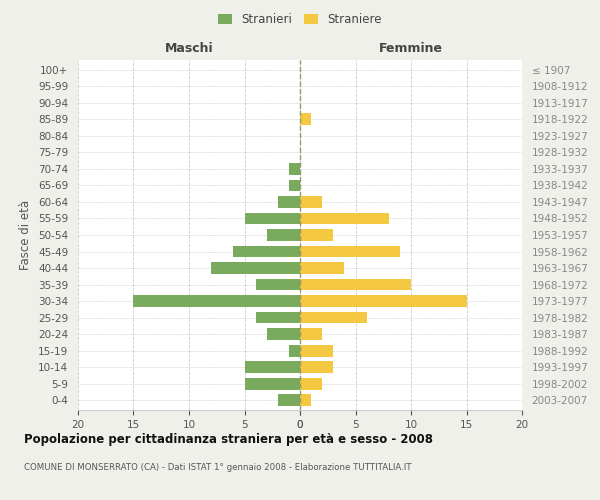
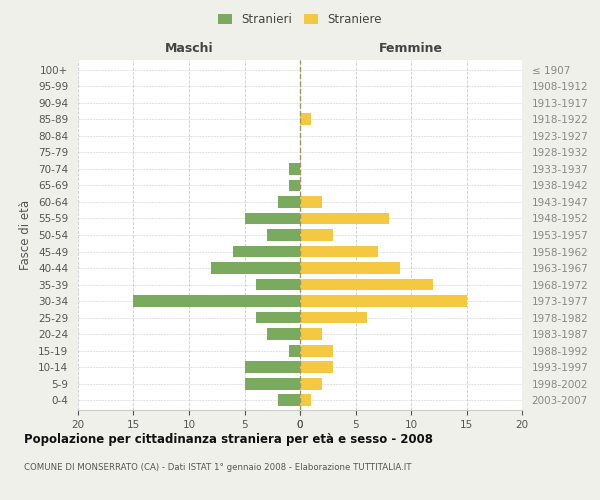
Femmine/1958-1962: 9 -> 7
Femmine/1963-1967: 4 -> 9
Femmine/1968-1972: 10 -> 12
